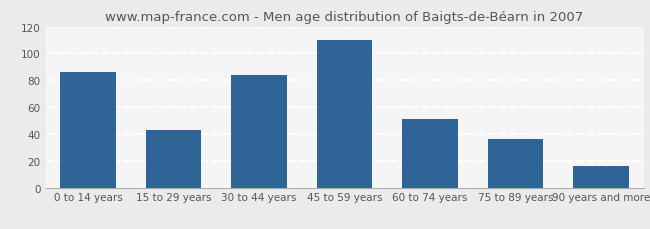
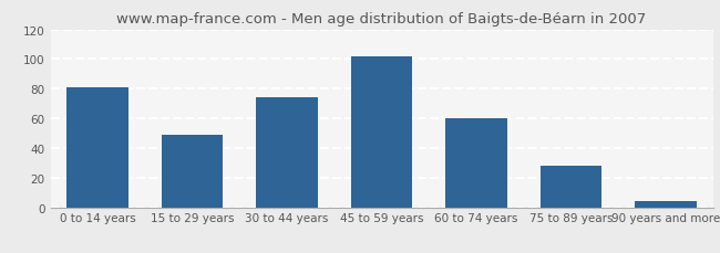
0 to 14 years: 86 -> 81
15 to 29 years: 43 -> 49
30 to 44 years: 84 -> 74
45 to 59 years: 110 -> 102
60 to 74 years: 51 -> 60
75 to 89 years: 36 -> 28
90 years and more: 16 -> 4
